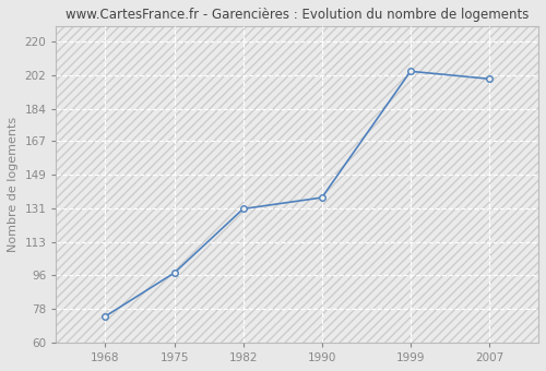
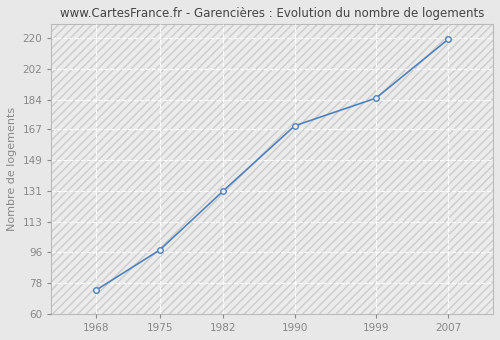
1990: 137 -> 169
1999: 204 -> 185
2007: 200 -> 219
